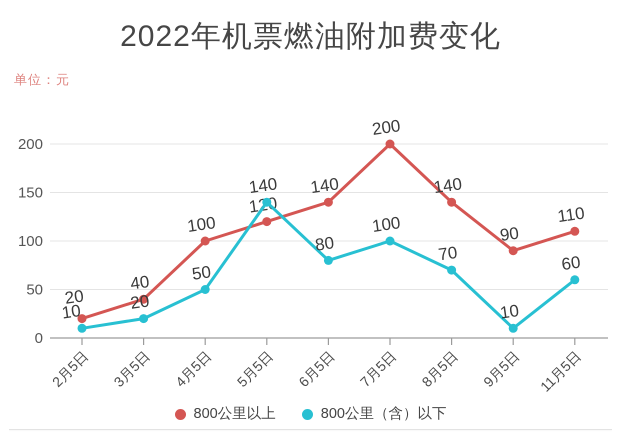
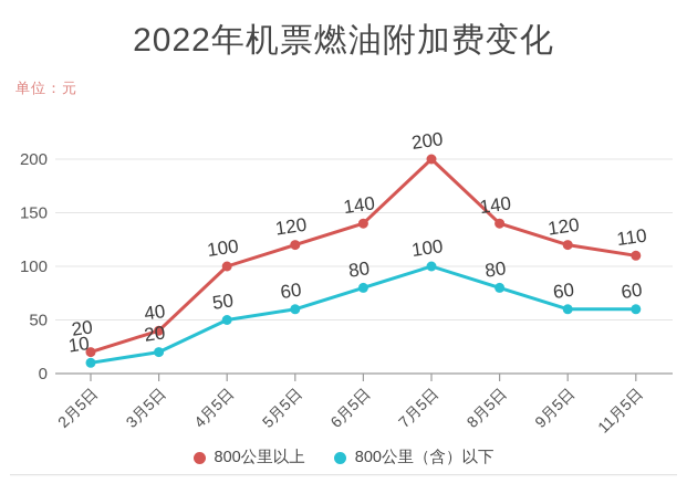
800公里（含）以下/5月5日: 140 -> 60
800公里（含）以下/8月5日: 70 -> 80
800公里以上/9月5日: 90 -> 120
800公里（含）以下/9月5日: 10 -> 60
